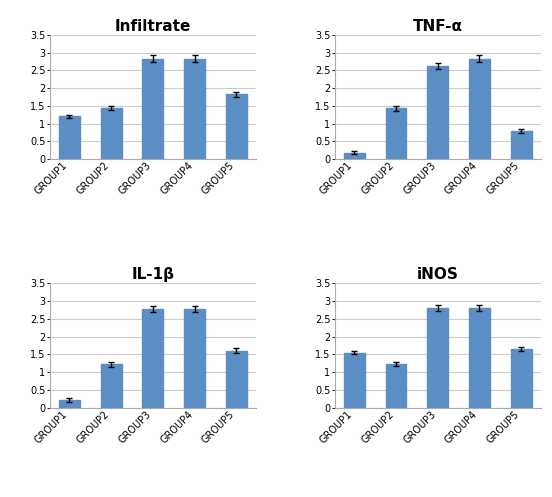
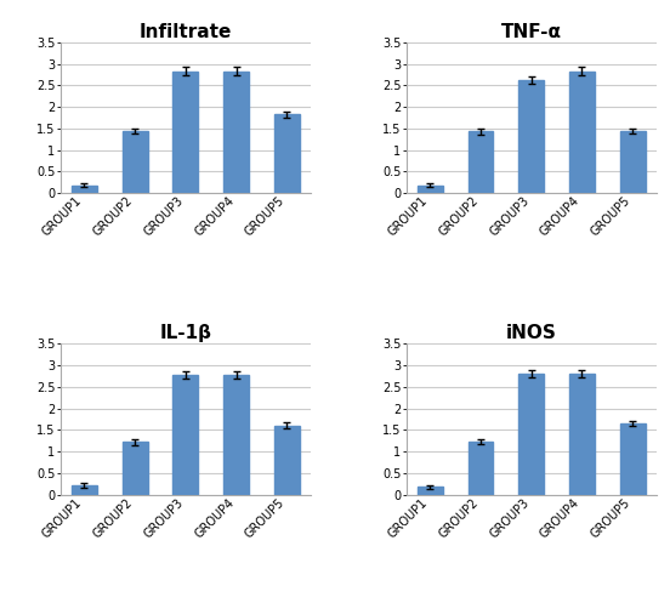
Infiltrate/GROUP1: 1.20 -> 0.18
TNF-α/GROUP5: 0.80 -> 1.43
iNOS/GROUP1: 1.55 -> 0.18
